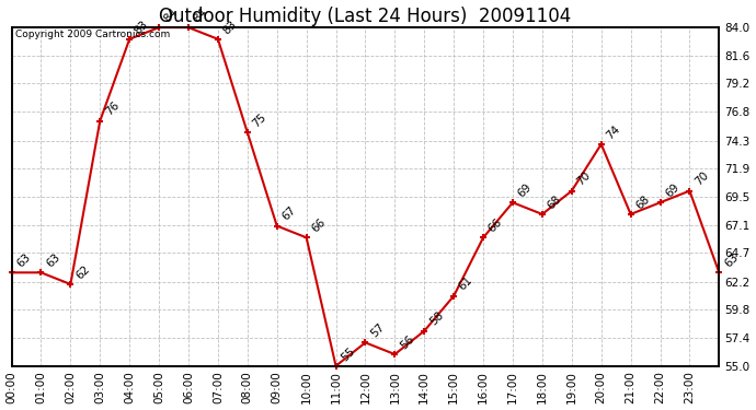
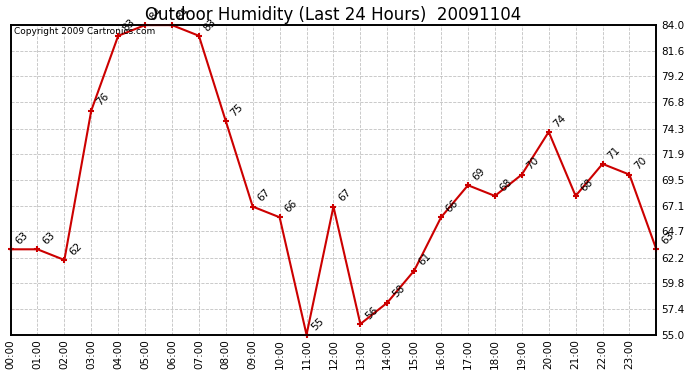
12:00: 57 -> 67
22:00: 69 -> 71
